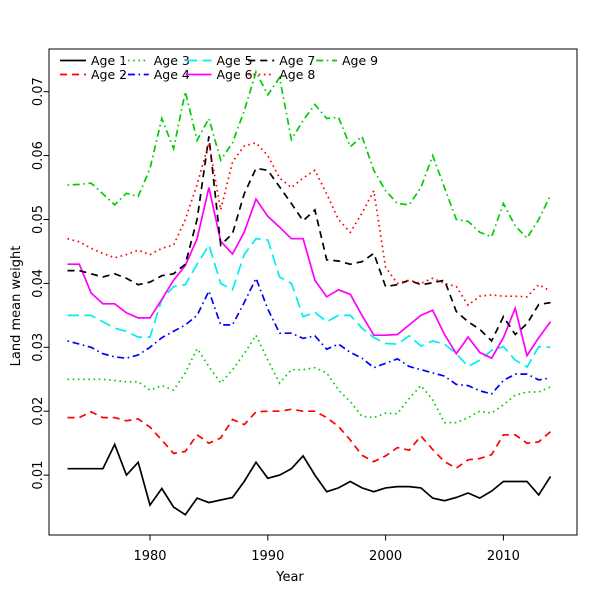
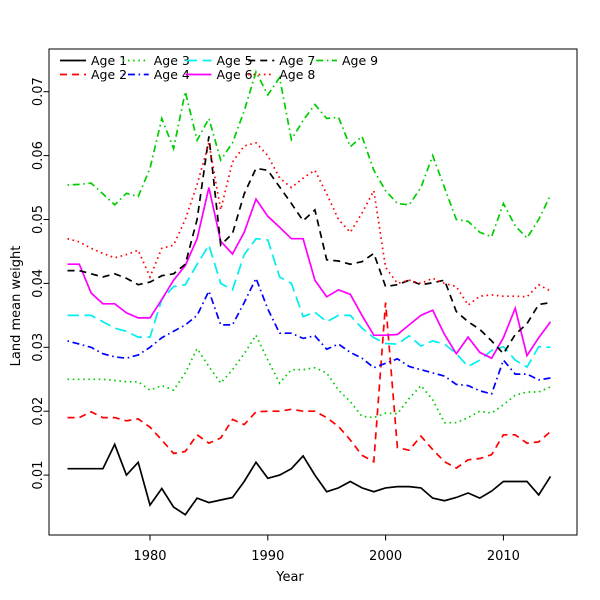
Age 8/1980: 0.044 -> 0.041
Age 2/2000: 0.013 -> 0.037
Age 4/2010: 0.025 -> 0.028
Age 7/2010: 0.035 -> 0.029
